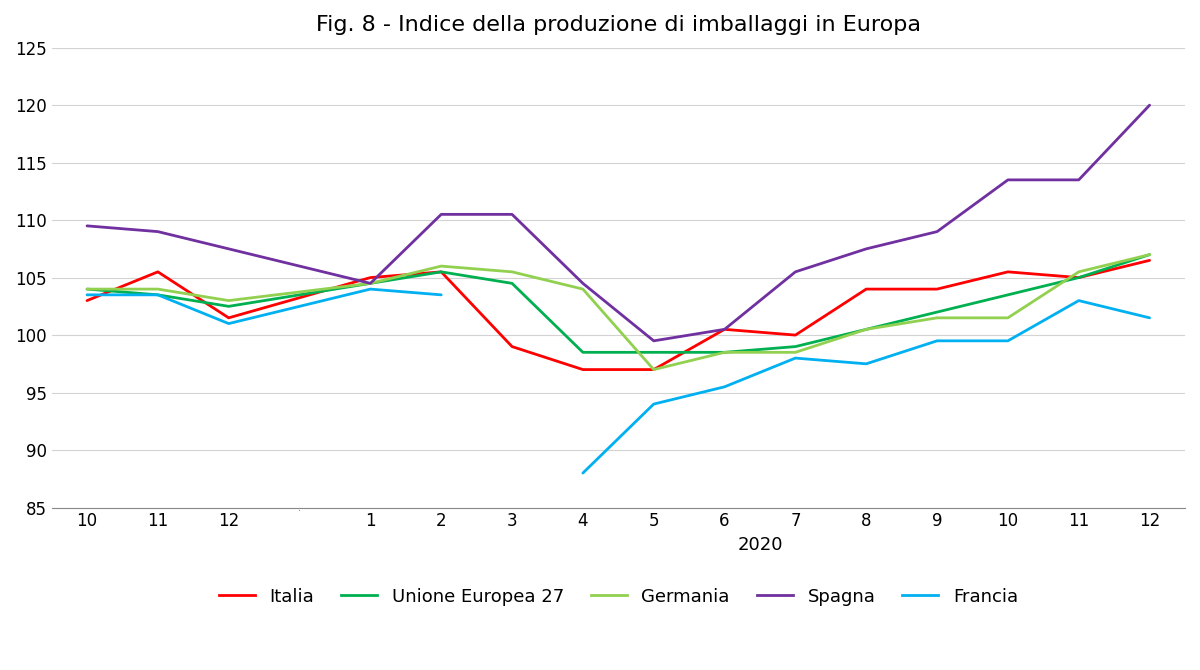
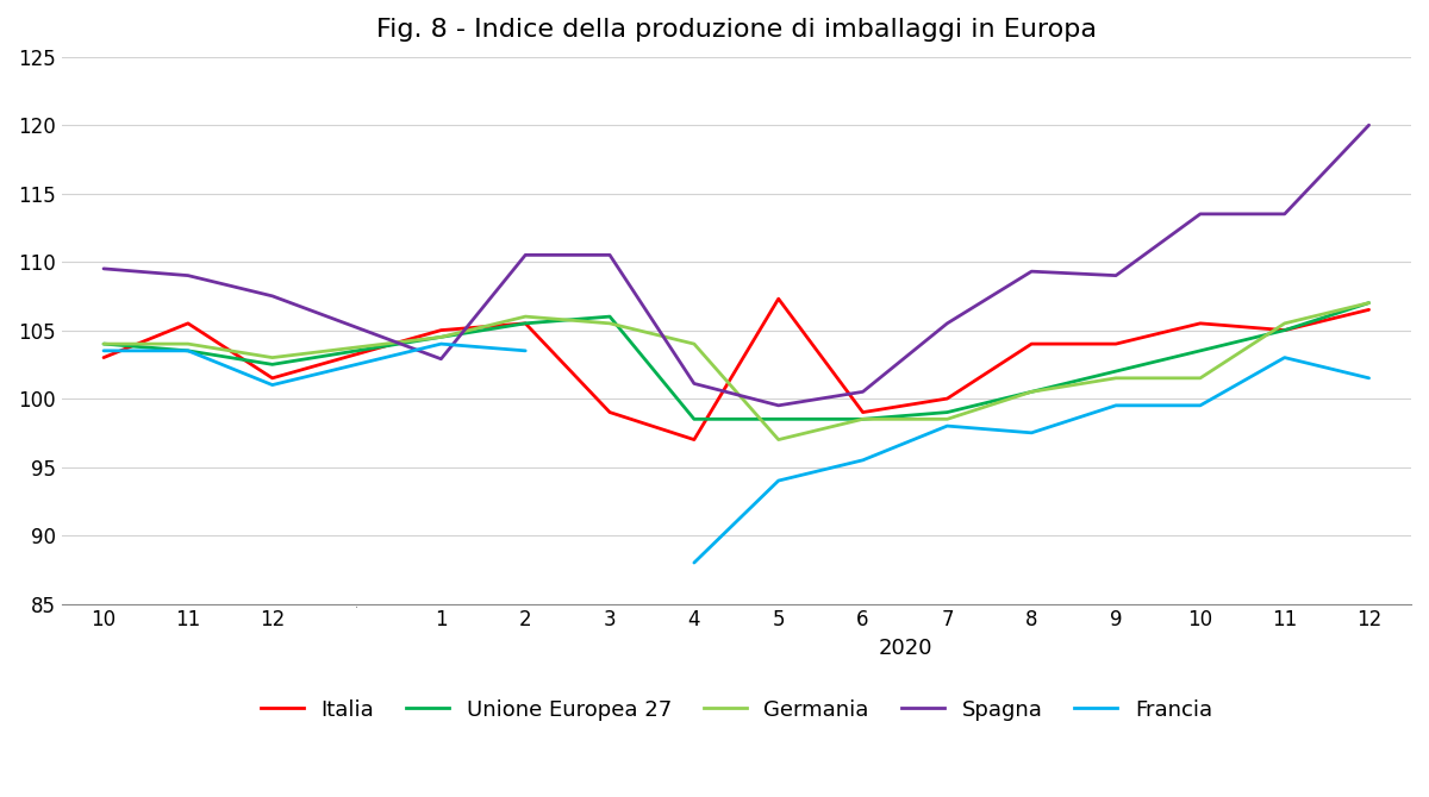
Spagna/1: 104.5 -> 102.9
Unione Europea 27/3: 104.5 -> 106.0
Spagna/4: 104.5 -> 101.1
Italia/5: 97.0 -> 107.3
Italia/6: 100.5 -> 99.0
Spagna/8: 107.5 -> 109.3
